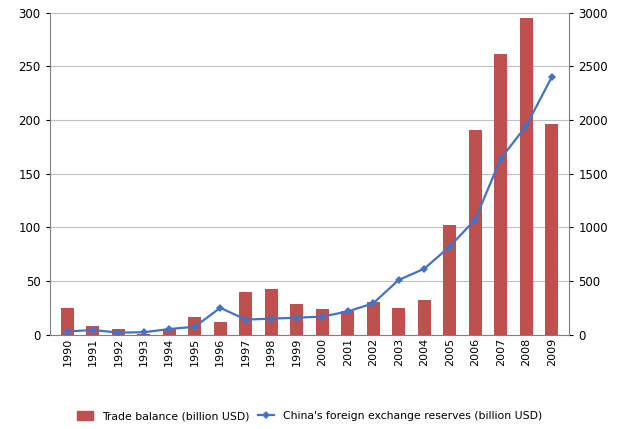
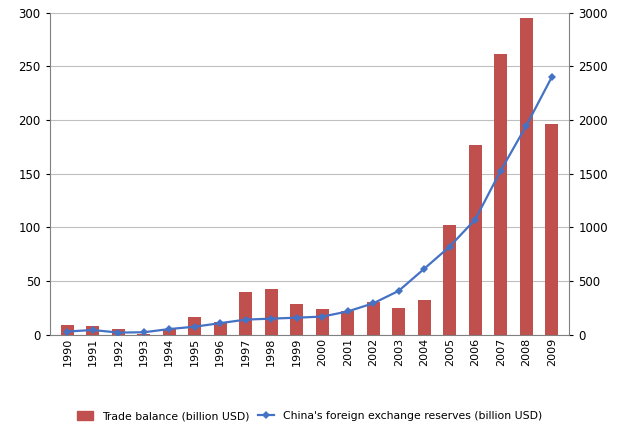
Trade balance (billion USD)/1990: 25 -> 9
China's foreign exchange reserves (billion USD)/1996: 250 -> 110
China's foreign exchange reserves (billion USD)/2003: 510 -> 410
Trade balance (billion USD)/2006: 191 -> 177
China's foreign exchange reserves (billion USD)/2007: 1640 -> 1530
